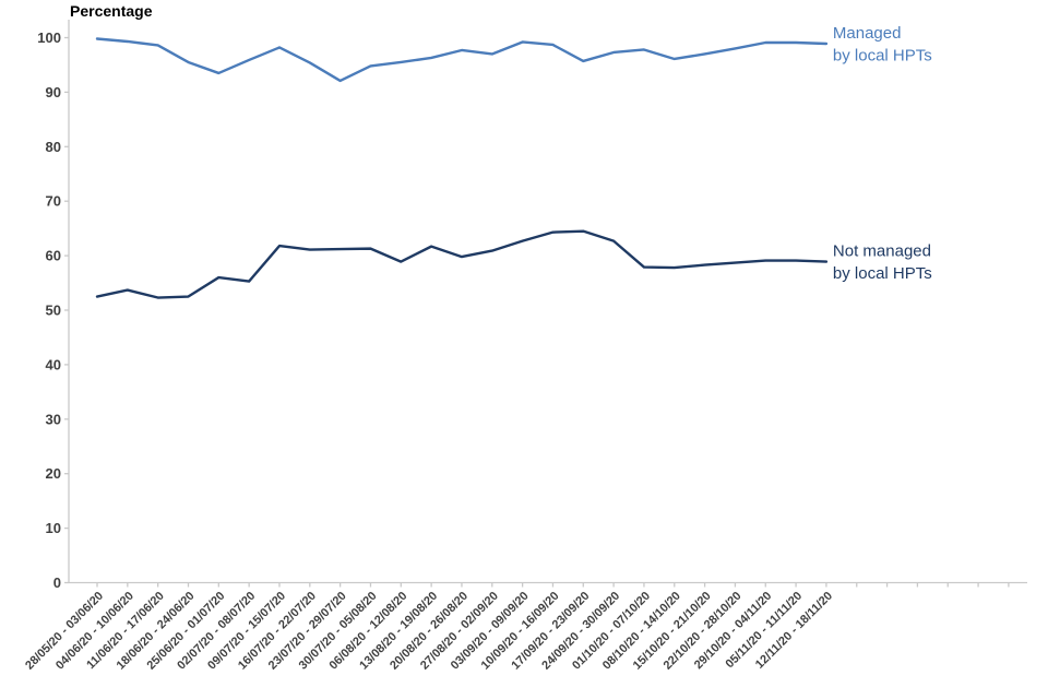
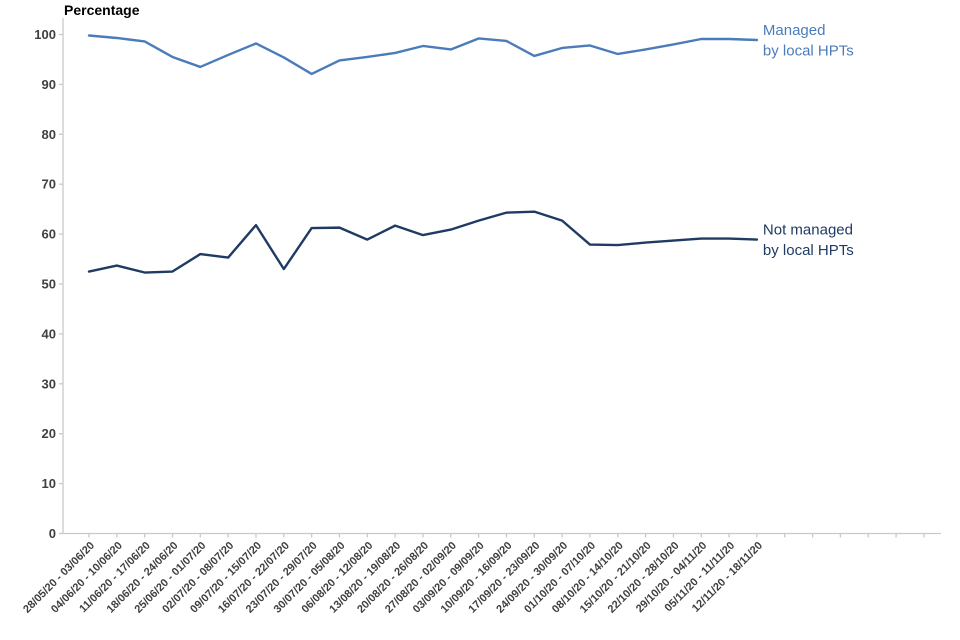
Not managed by local HPTs/16/07/20 - 22/07/20: 61 -> 53
